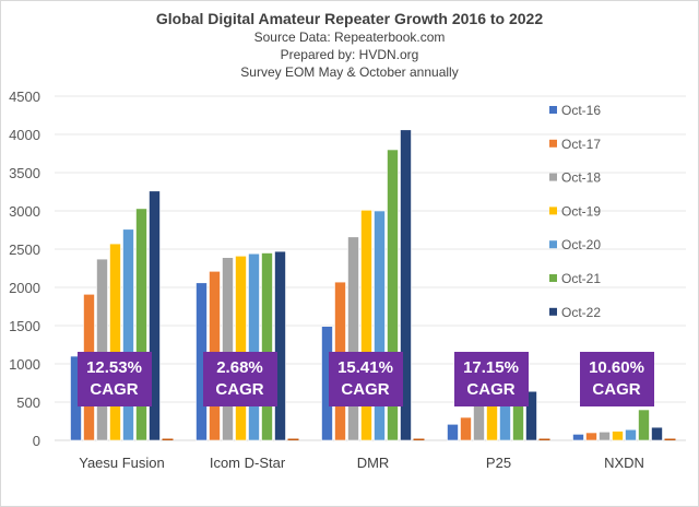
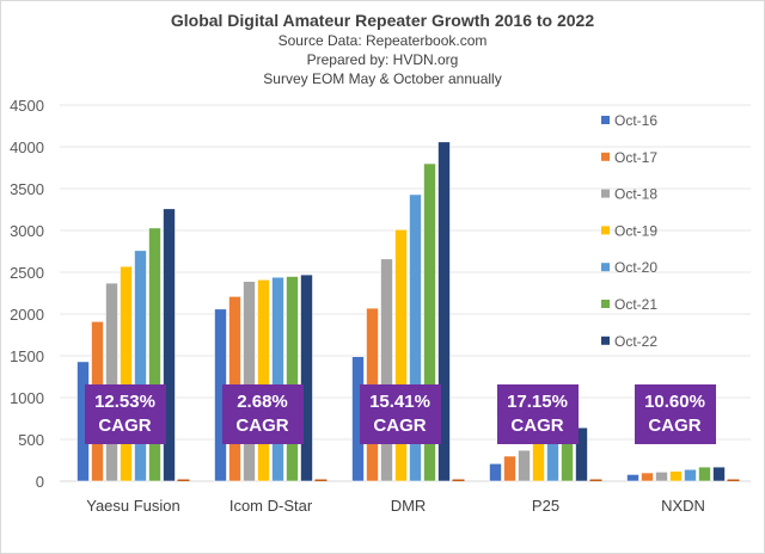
Oct-16/Yaesu Fusion: 1100 -> 1400
Oct-20/DMR: 3000 -> 3400
Oct-18/P25: 600 -> 400
Oct-21/NXDN: 400 -> 200
